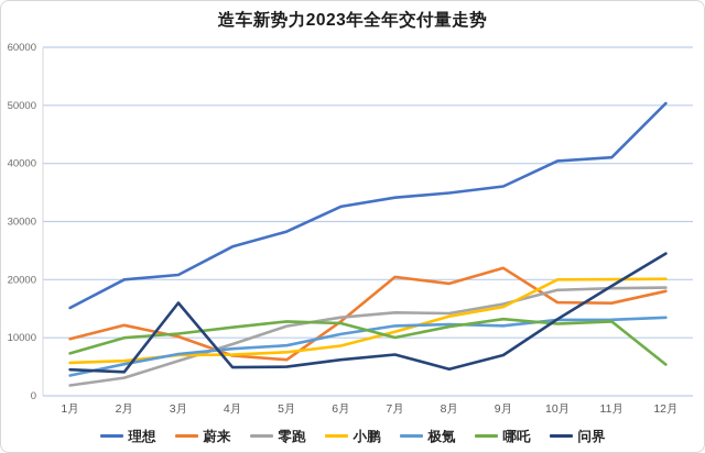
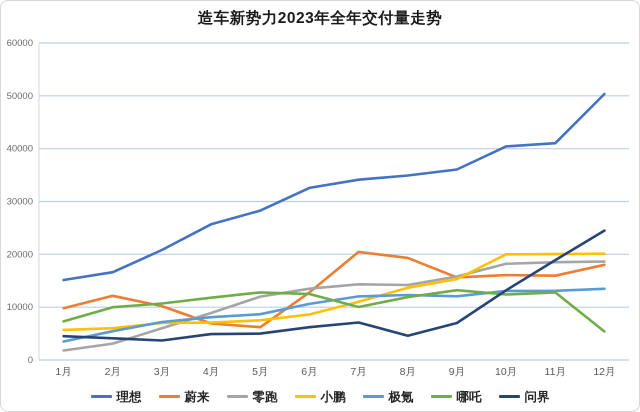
理想/2月: 20000 -> 17000
问界/3月: 16000 -> 4000
蔚来/9月: 22000 -> 16000
